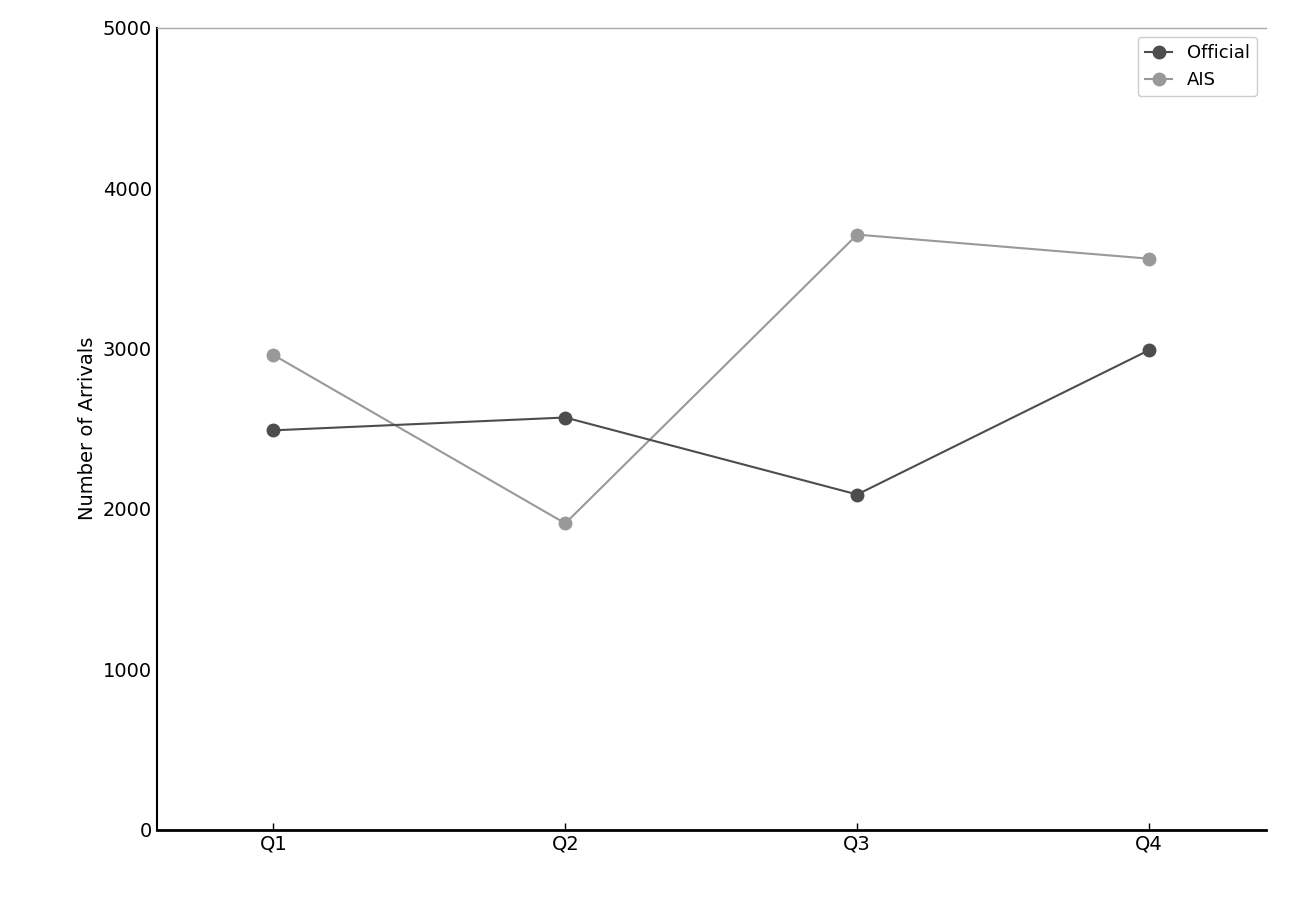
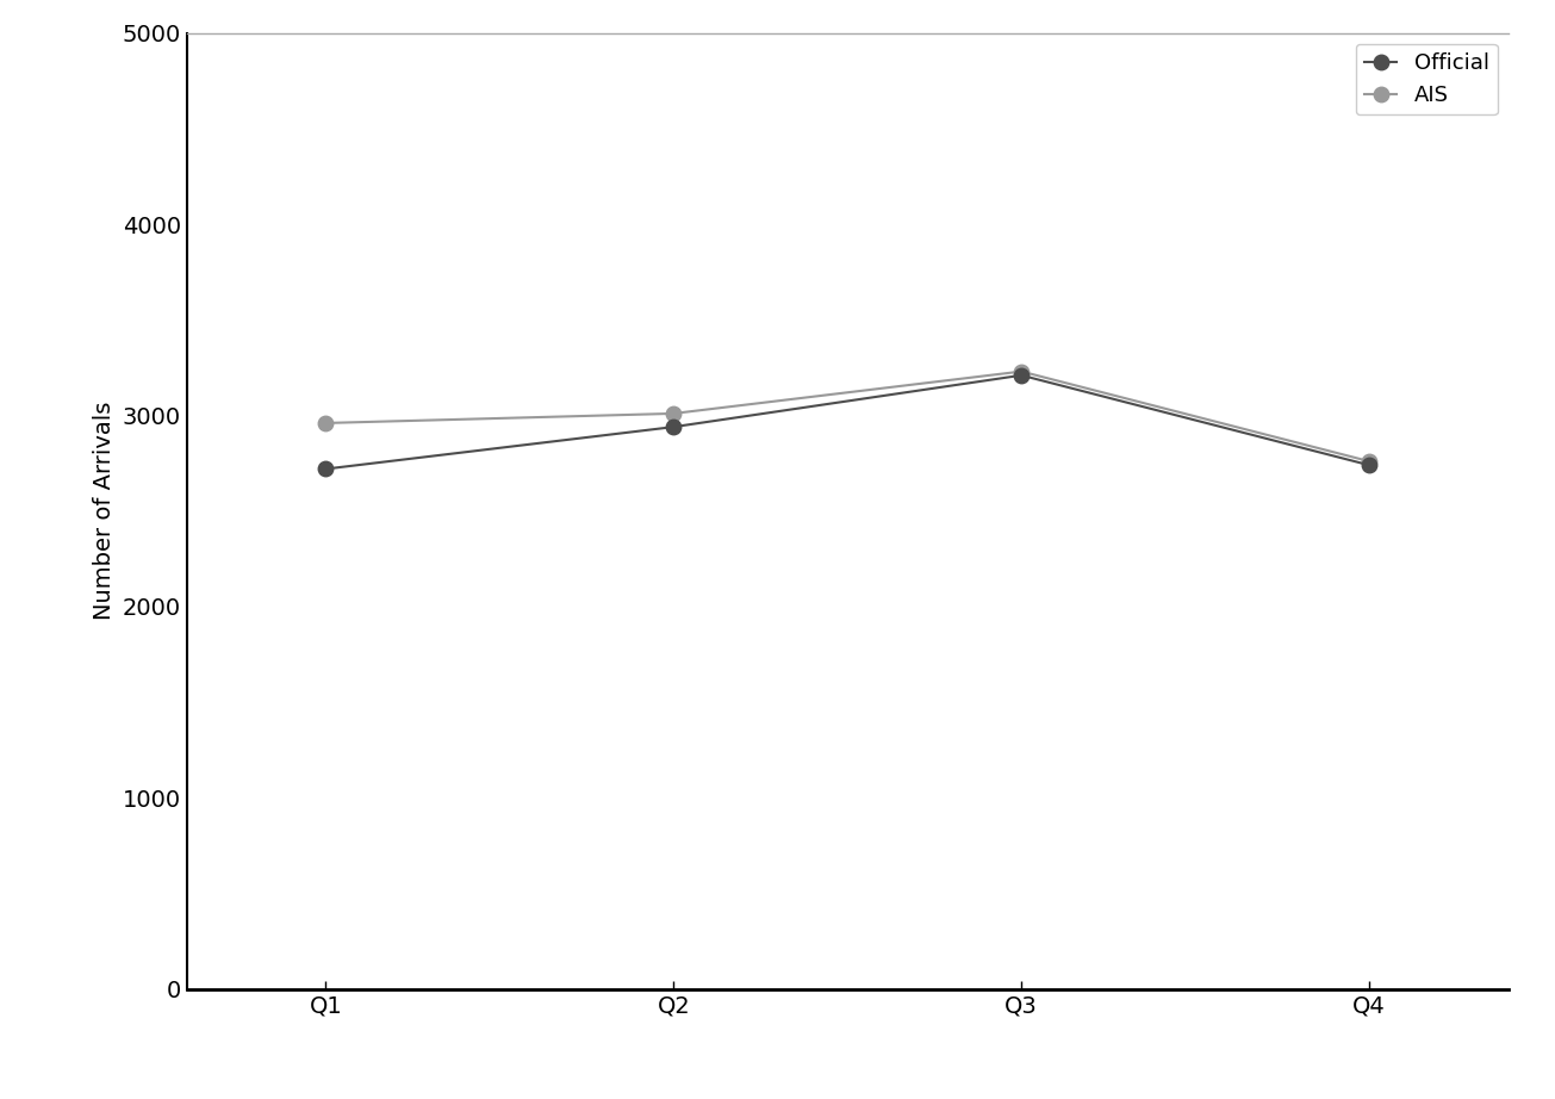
Official/Q1: 2490 -> 2720
Official/Q2: 2570 -> 2940
AIS/Q2: 1910 -> 3010
Official/Q3: 2090 -> 3210
AIS/Q3: 3710 -> 3230
Official/Q4: 2990 -> 2740
AIS/Q4: 3560 -> 2760
